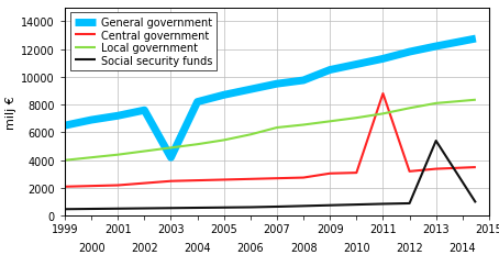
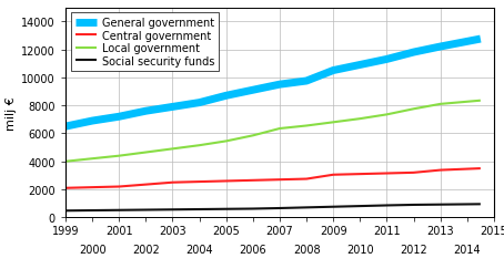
General government/2003: 4200 -> 7900
Central government/2011: 8800 -> 3200
Social security funds/2013: 5400 -> 900
